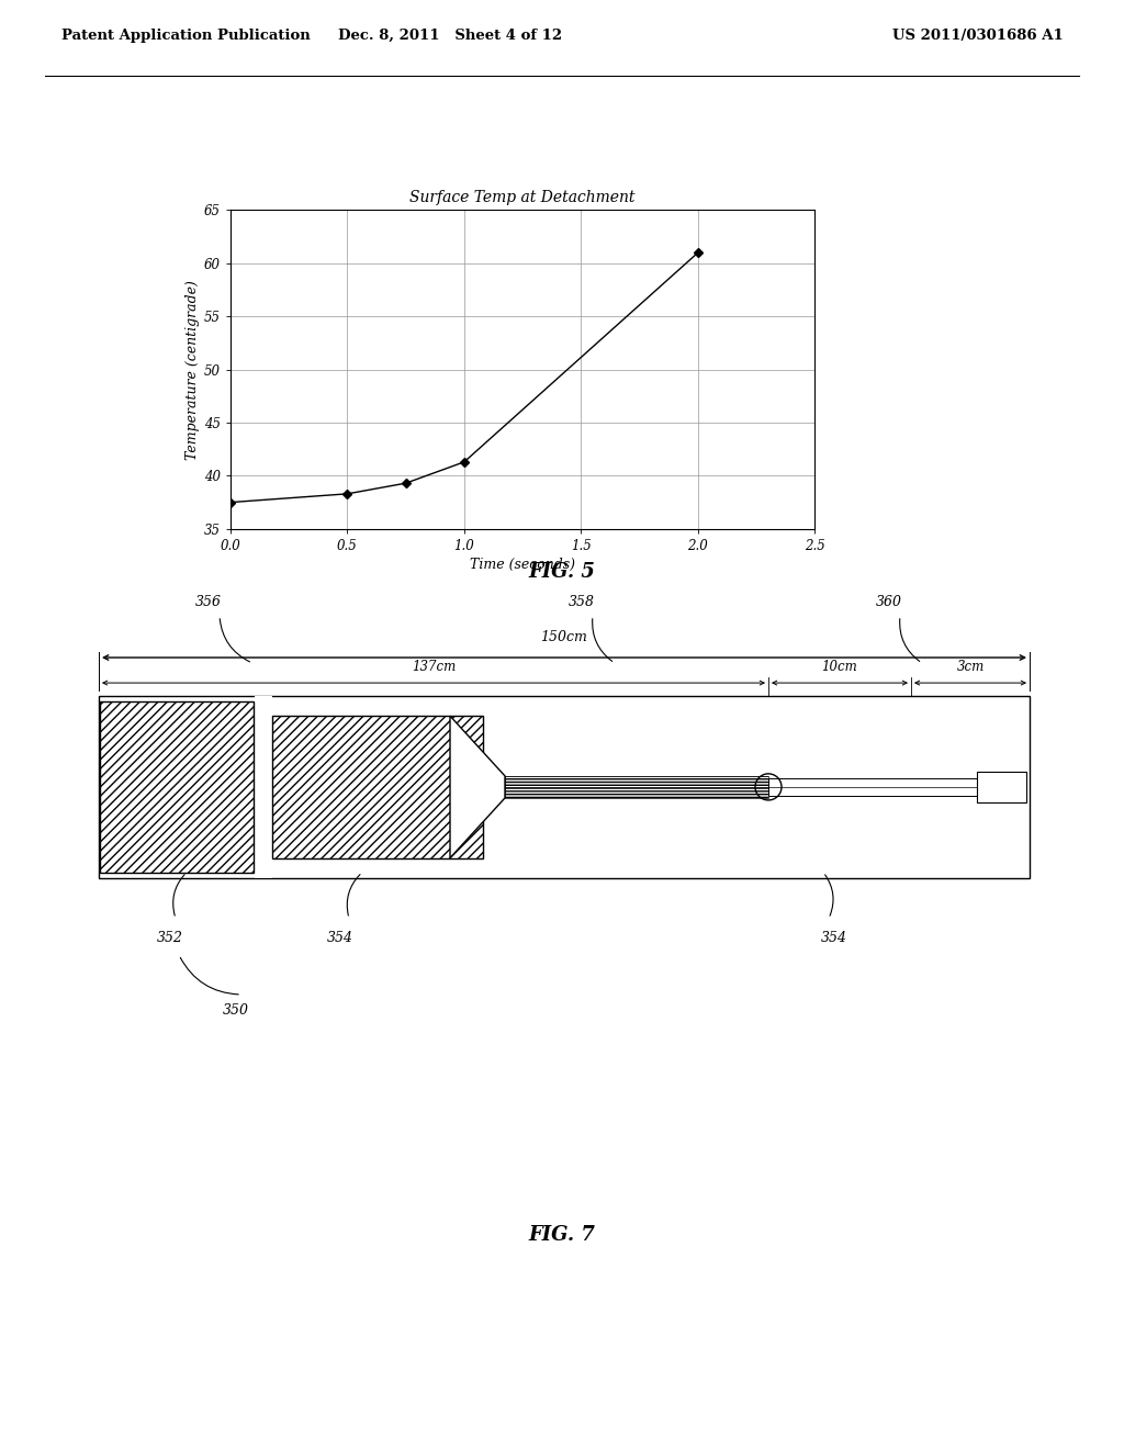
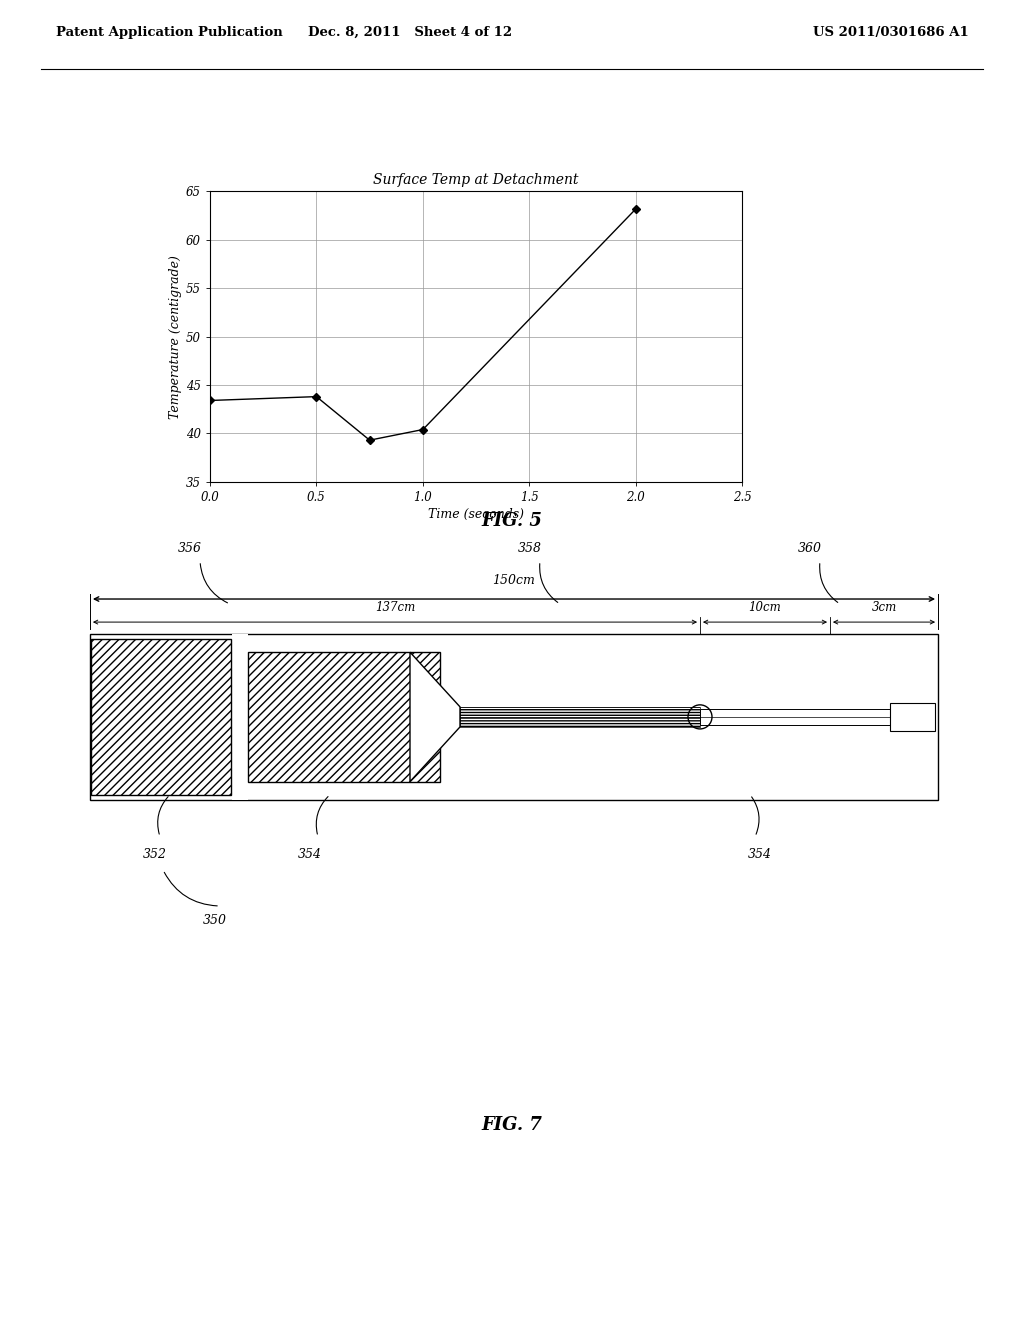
0.0: 37.5 -> 43.4
0.5: 38.3 -> 43.8
1.0: 41.3 -> 40.4
2.0: 61.0 -> 63.2
